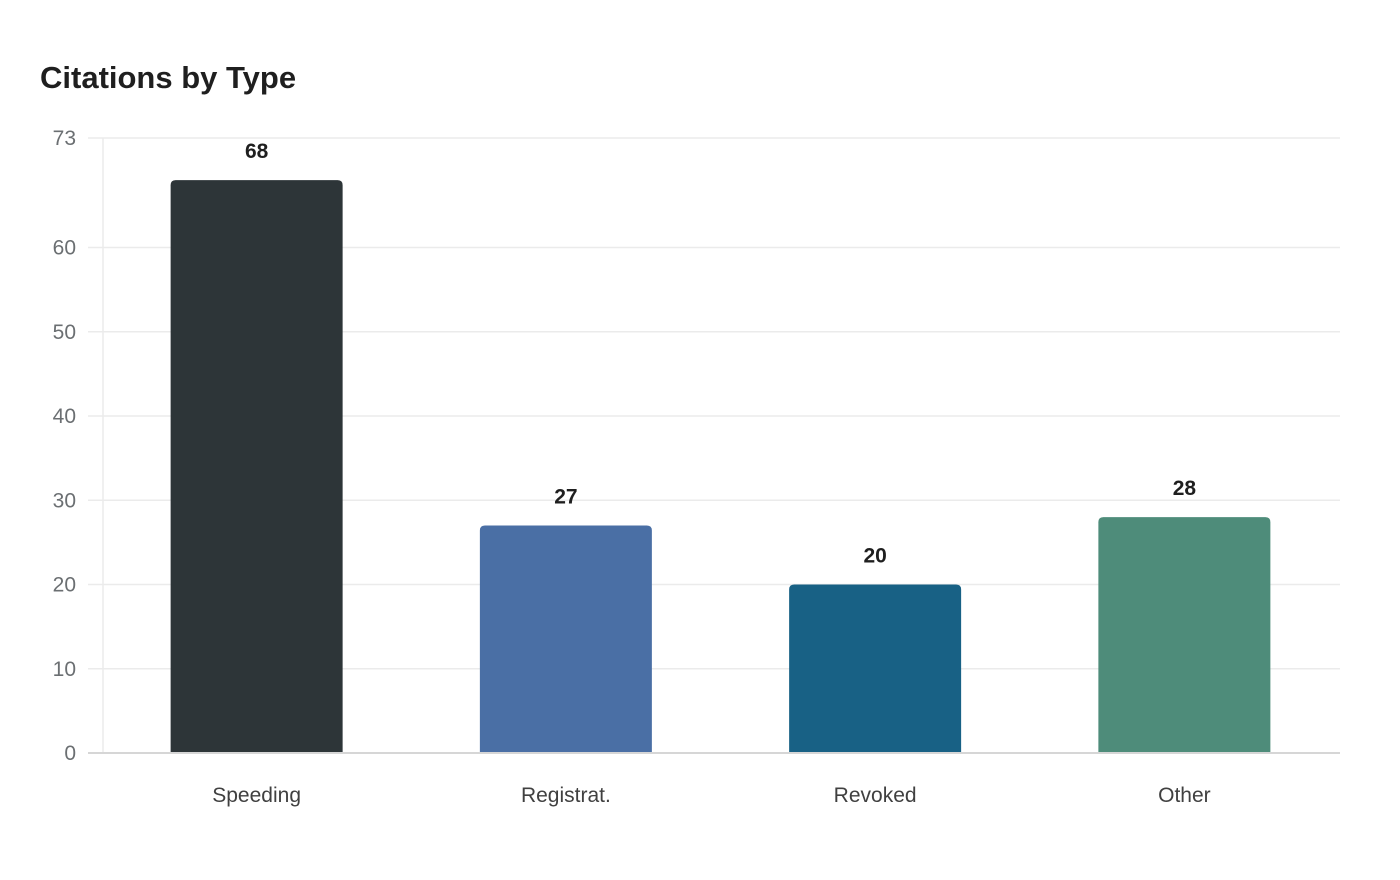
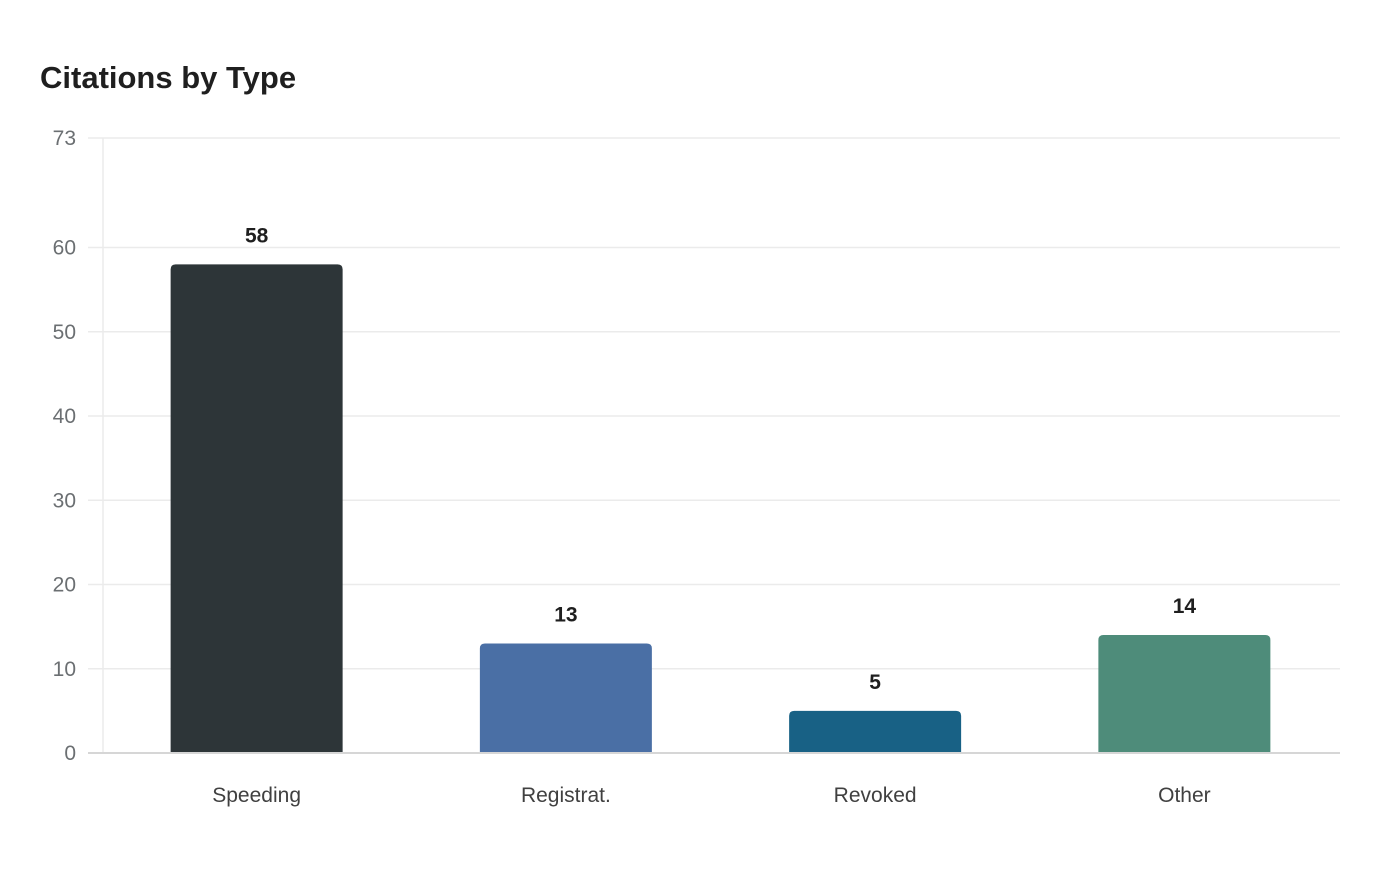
Speeding: 68 -> 58
Registrat.: 27 -> 13
Revoked: 20 -> 5
Other: 28 -> 14
